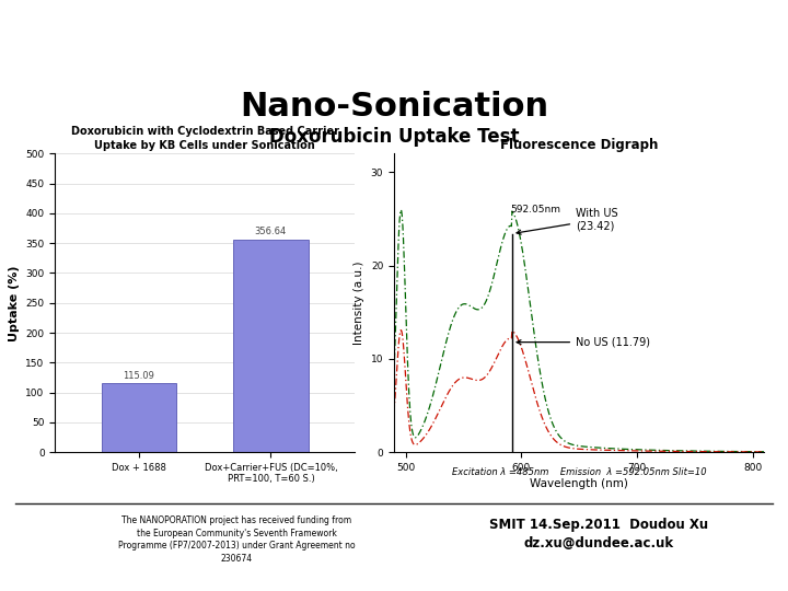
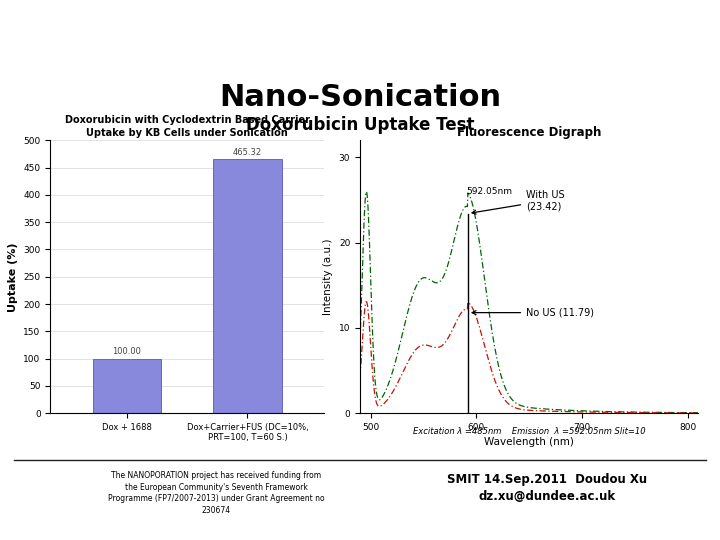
Dox + 1688: 115.09 -> 100.00
Dox+Carrier+FUS (DC=10%, PRT=100, T=60 S.): 356.64 -> 465.32
